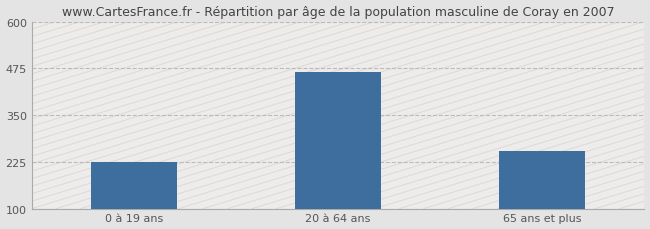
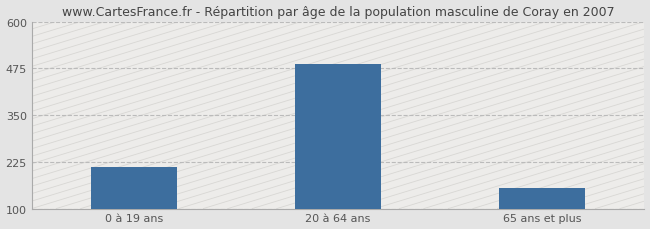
0 à 19 ans: 225 -> 210
20 à 64 ans: 465 -> 487
65 ans et plus: 255 -> 155
